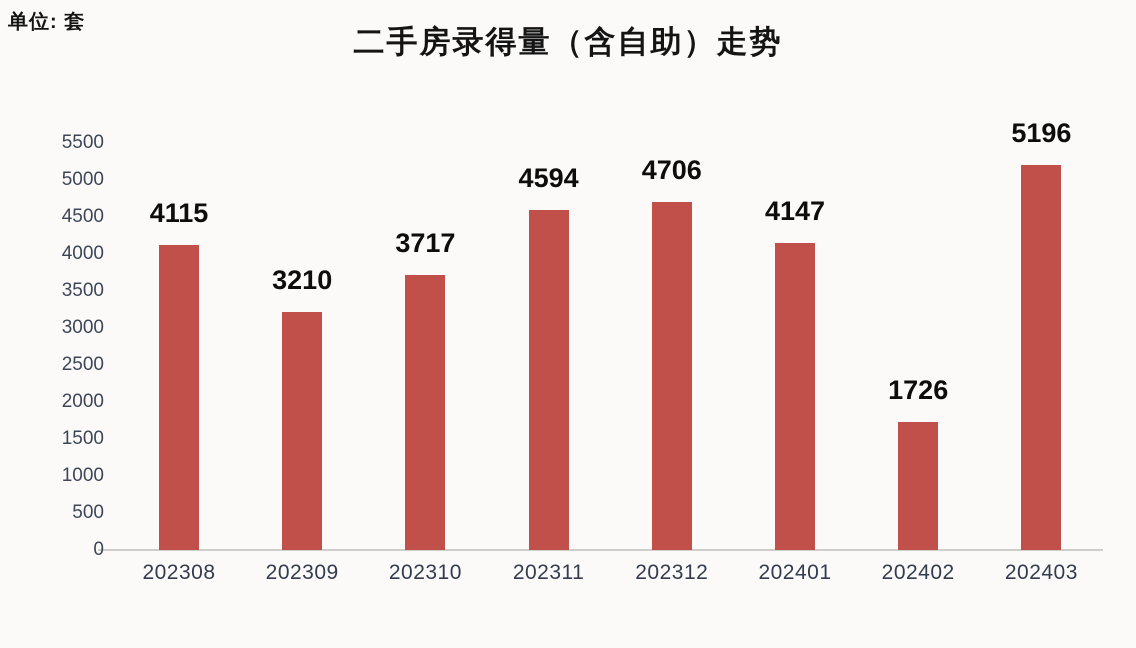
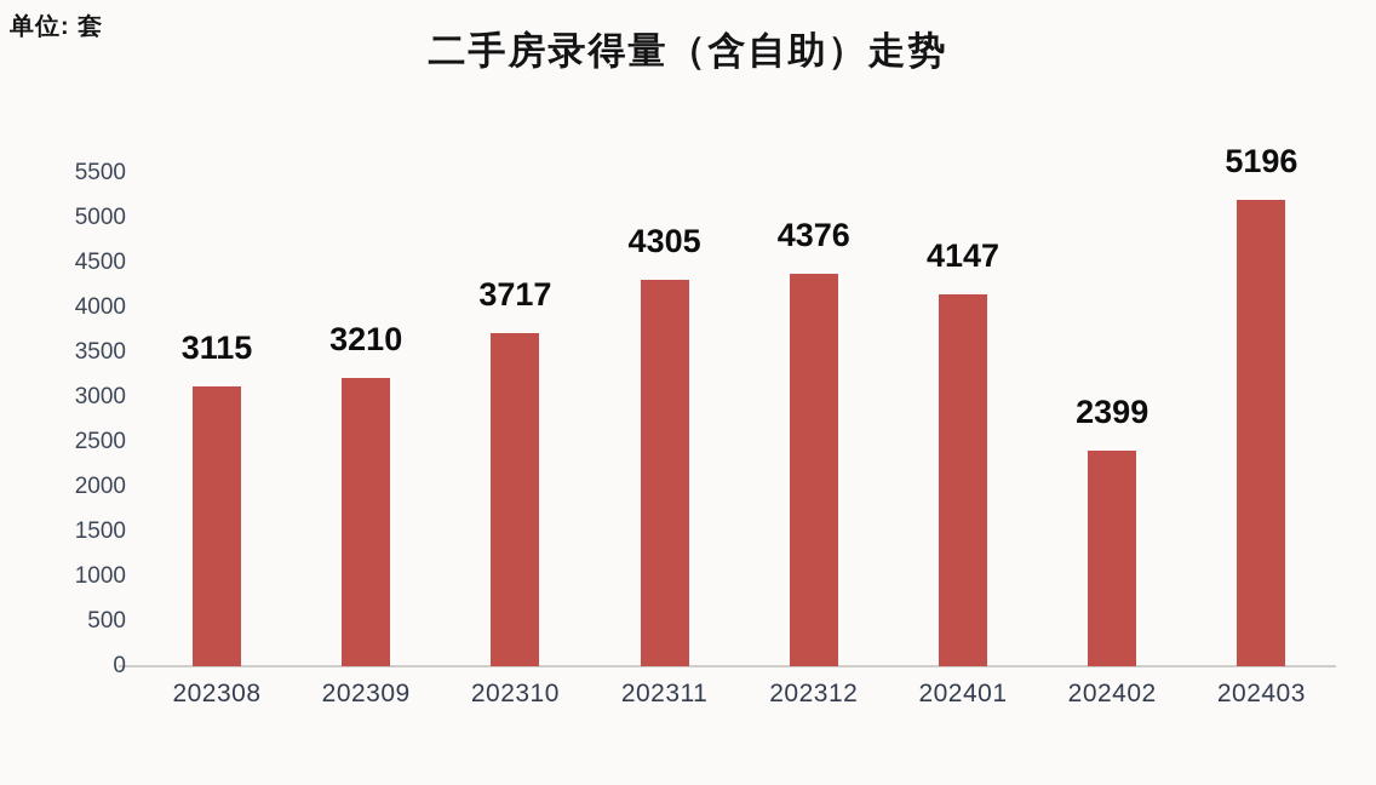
202308: 4115 -> 3115
202311: 4594 -> 4305
202312: 4706 -> 4376
202402: 1726 -> 2399
